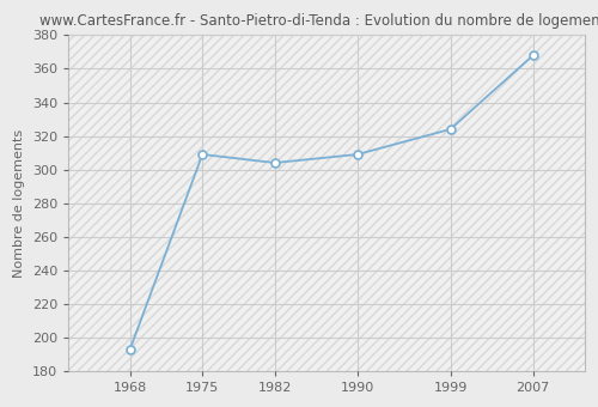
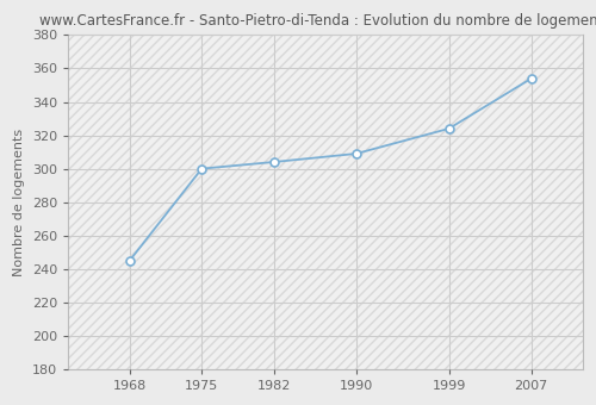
1968: 193 -> 245
1975: 309 -> 300
2007: 368 -> 354
